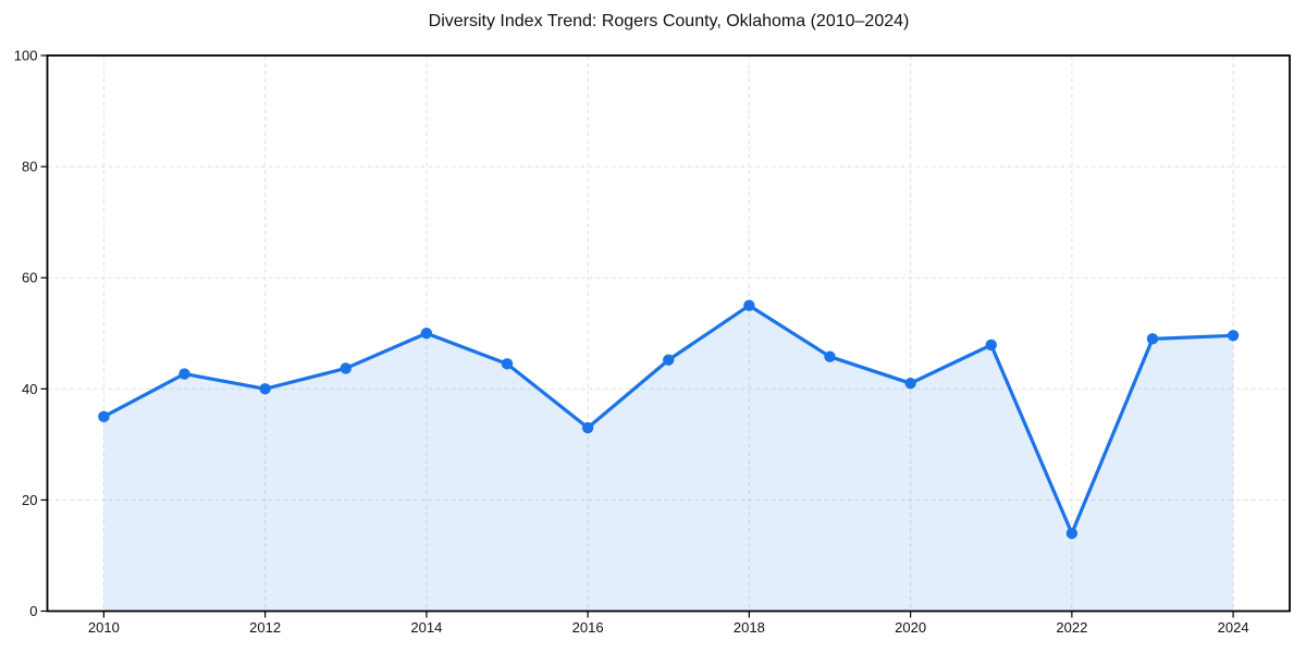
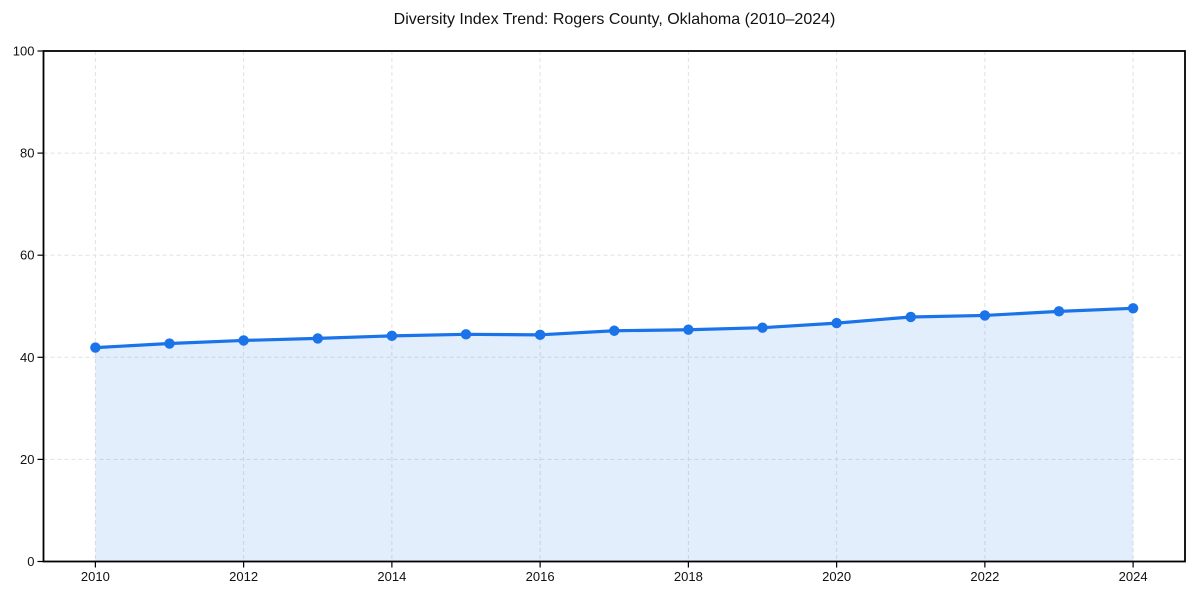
2010: 35 -> 42
2012: 40 -> 43
2014: 50 -> 44
2016: 33 -> 44
2018: 55 -> 45
2020: 41 -> 47
2022: 14 -> 48
